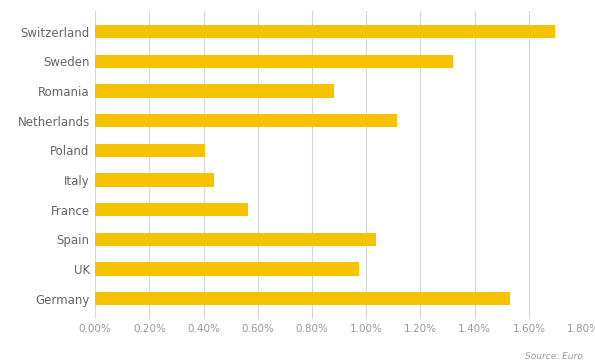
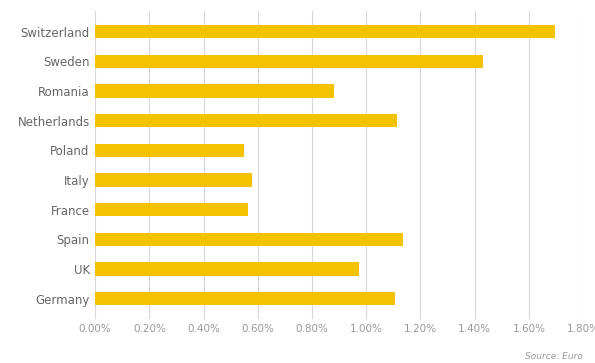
Sweden: 1.320% -> 1.430%
Poland: 0.405% -> 0.550%
Italy: 0.440% -> 0.580%
Spain: 1.035% -> 1.135%
Germany: 1.530% -> 1.105%
